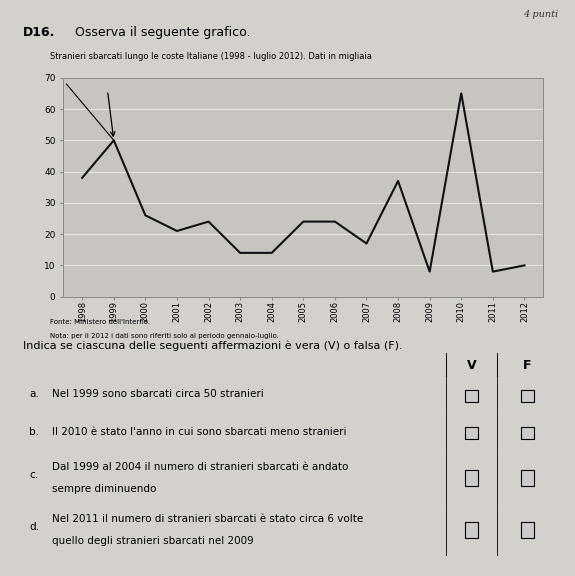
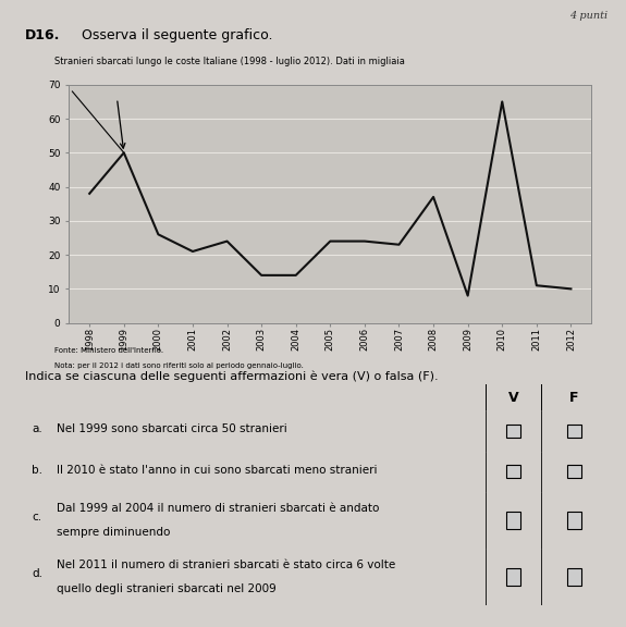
2007: 17 -> 23
2011: 8 -> 11
